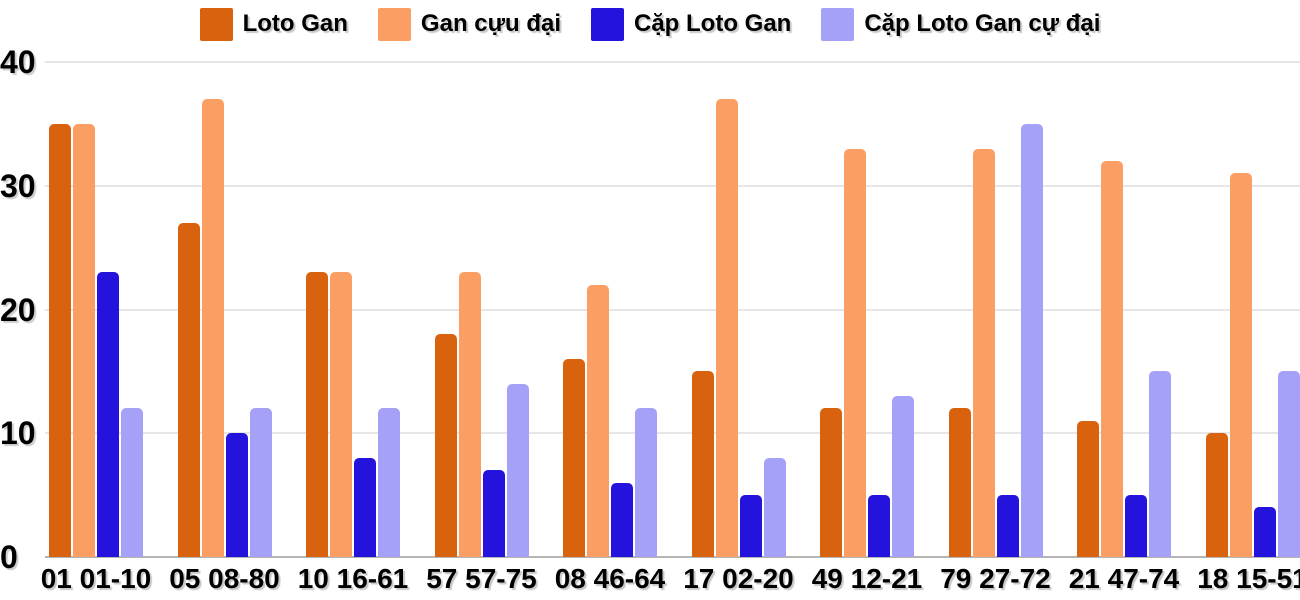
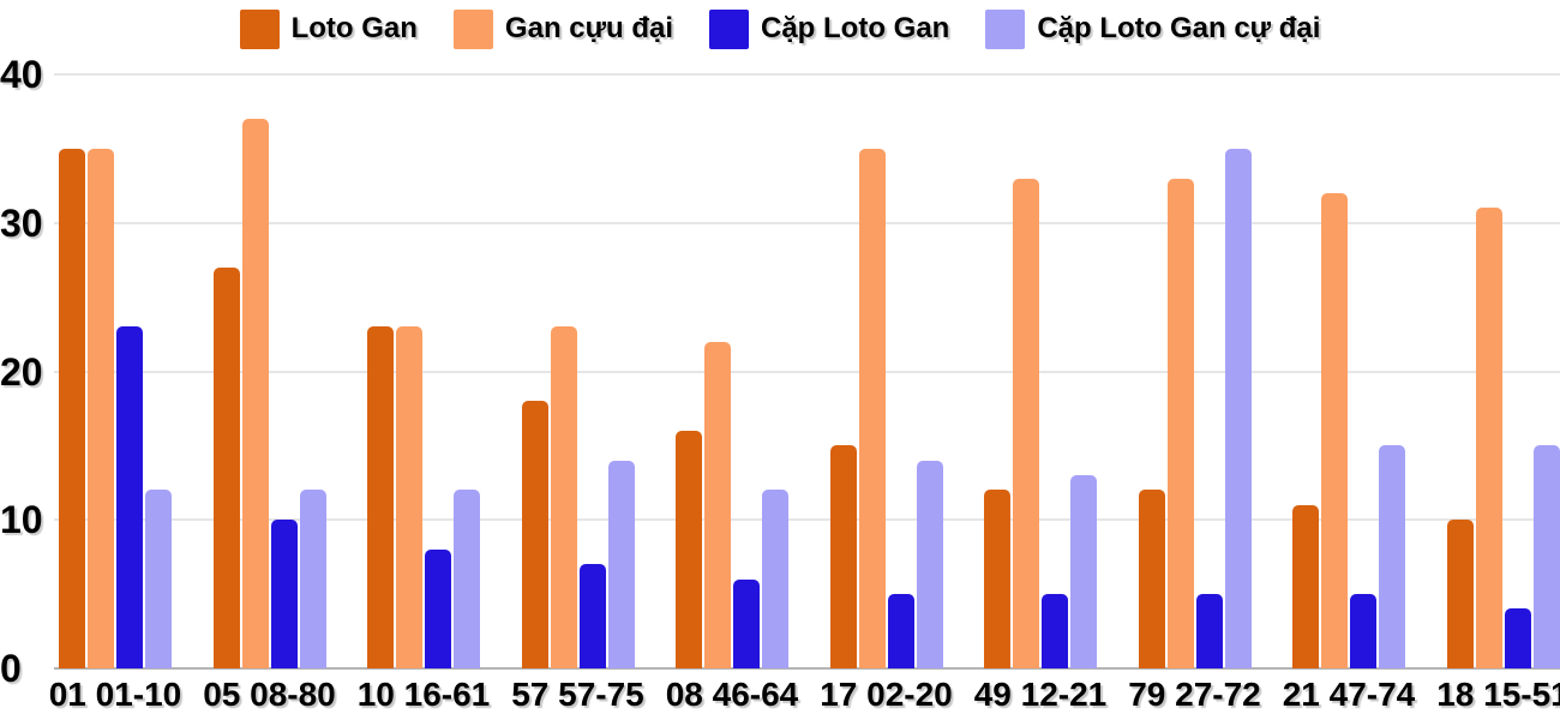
Gan cựu đại/17 02-20: 37 -> 35
Cặp Loto Gan cự đại/17 02-20: 8 -> 14
